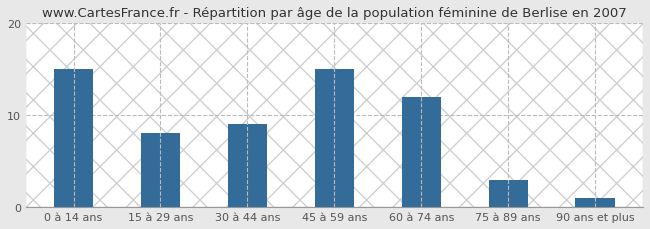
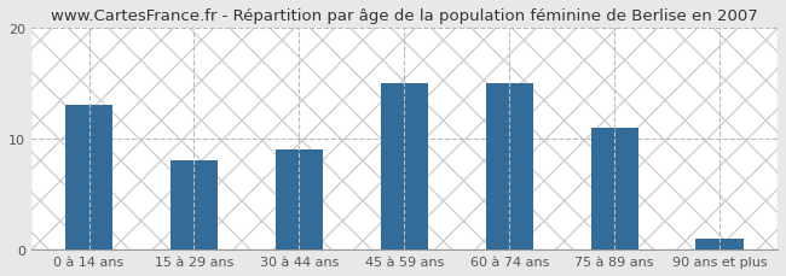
0 à 14 ans: 15 -> 13
60 à 74 ans: 12 -> 15
75 à 89 ans: 3 -> 11
